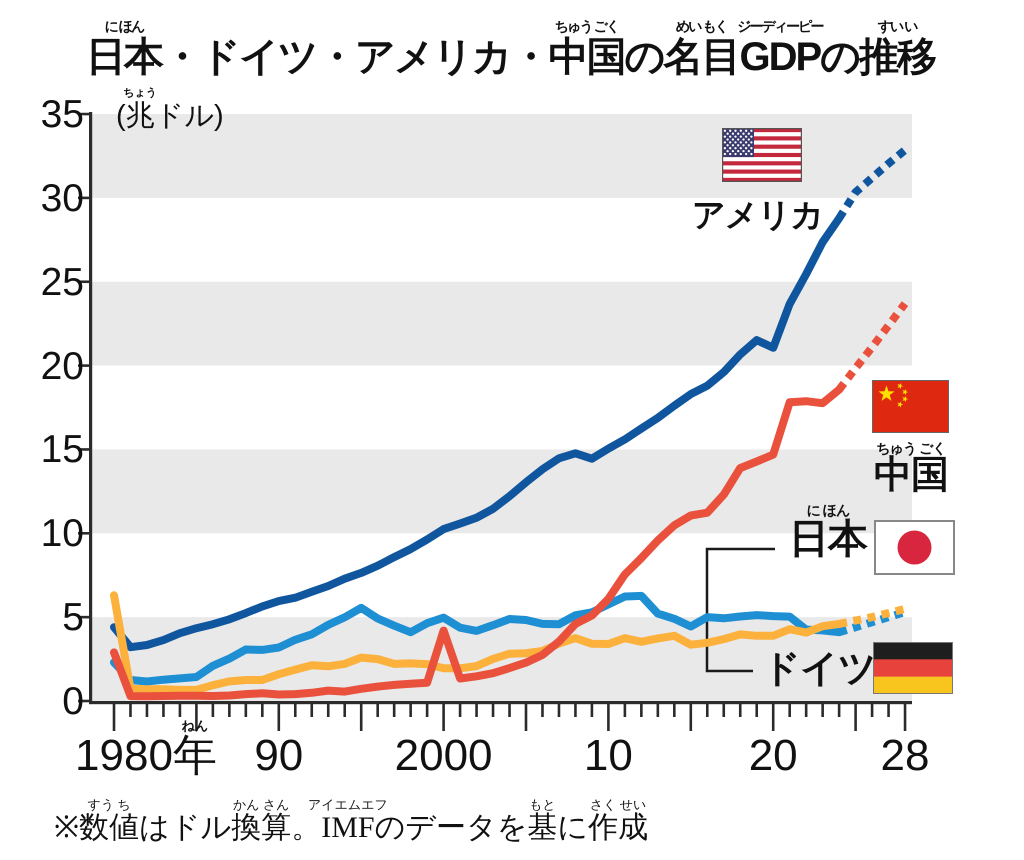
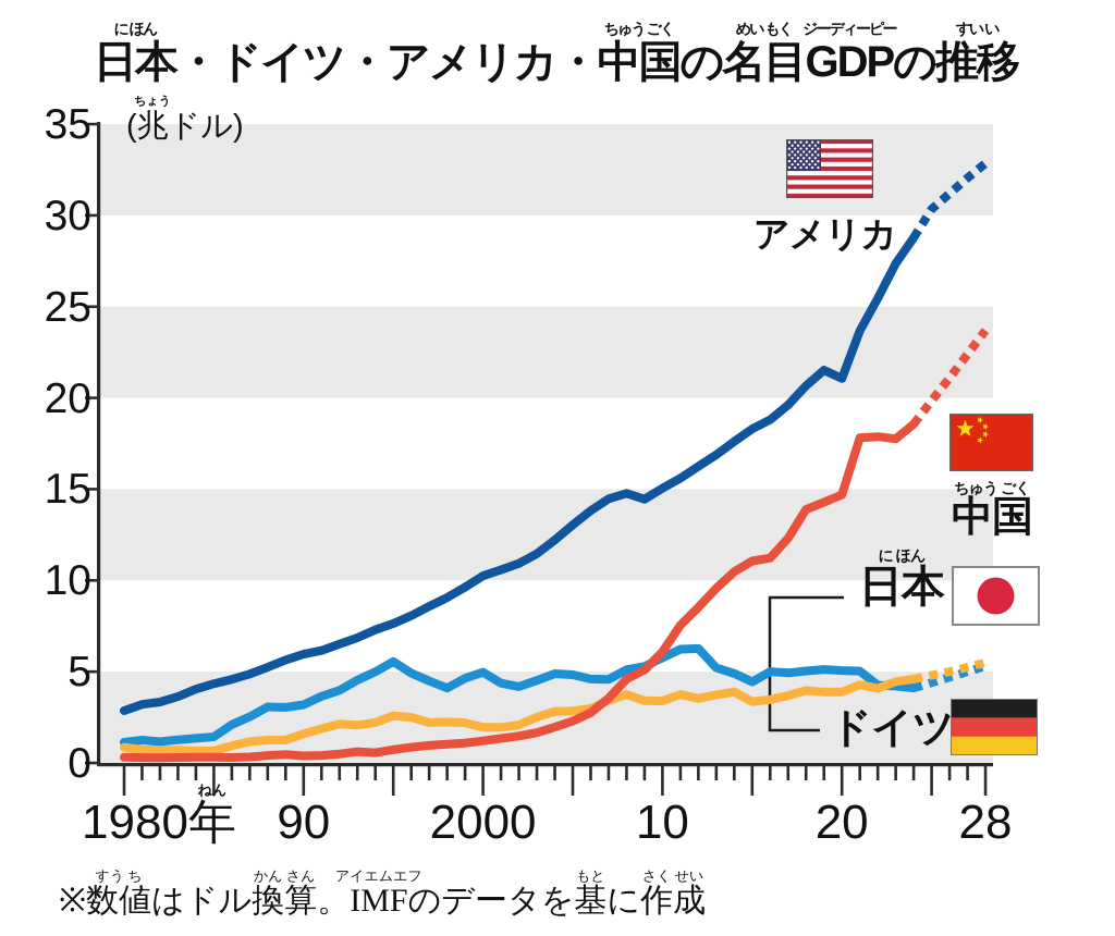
アメリカ/1980: 4.4 -> 2.9
日本/1980: 2.3 -> 1.1
ドイツ/1980: 6.3 -> 0.8
中国/1980: 2.9 -> 0.3
中国/2000: 4.2 -> 1.2
